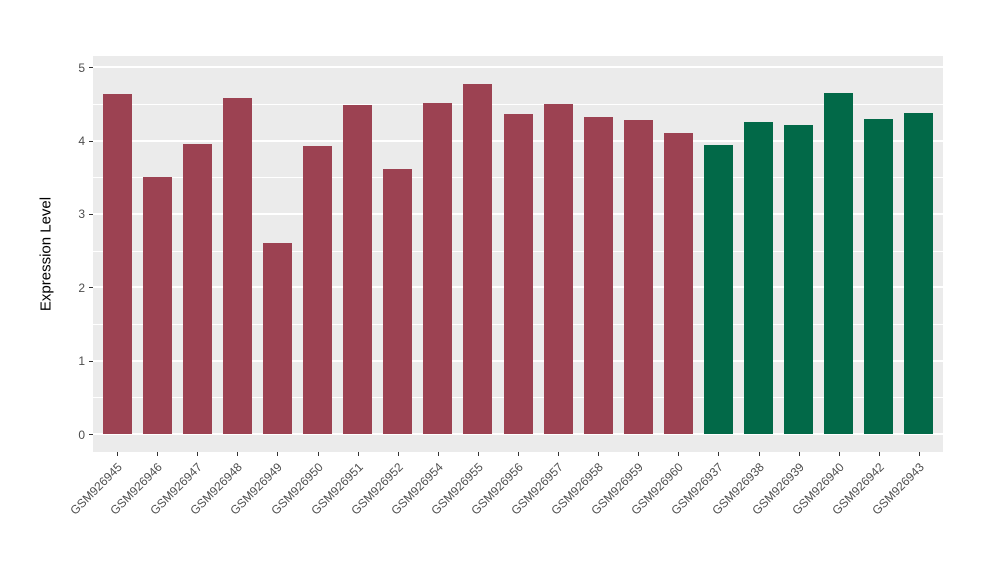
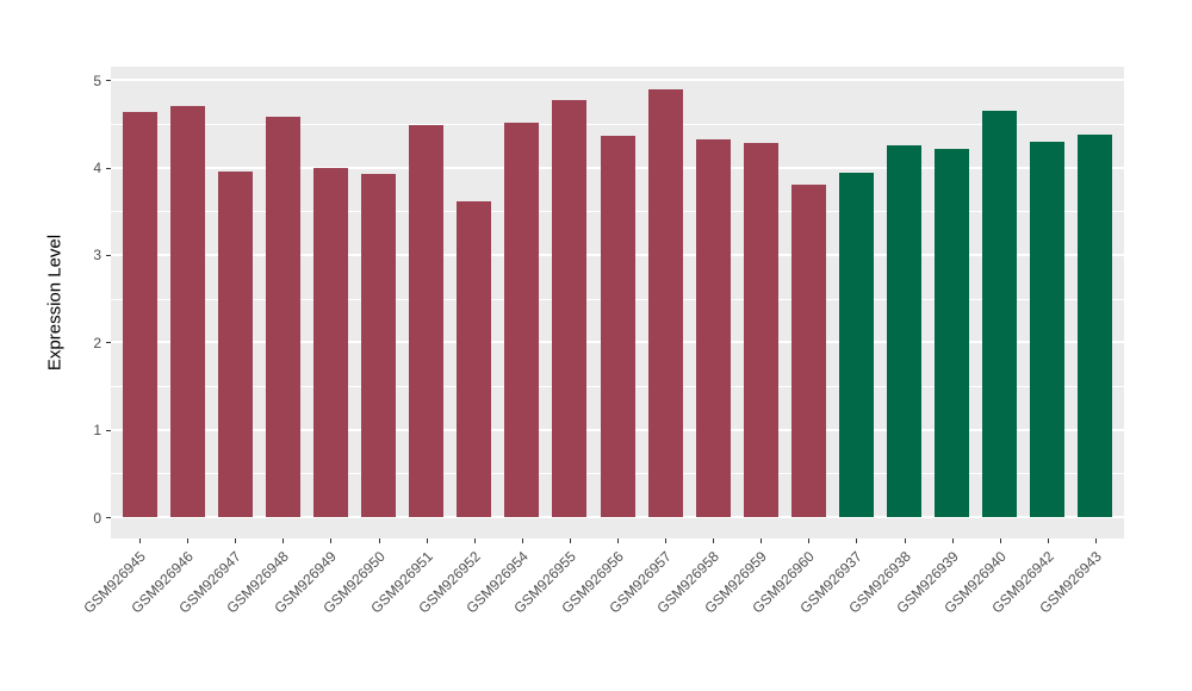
GSM926946: 3.5 -> 4.7
GSM926949: 2.6 -> 4.0
GSM926957: 4.5 -> 4.9
GSM926960: 4.1 -> 3.8
